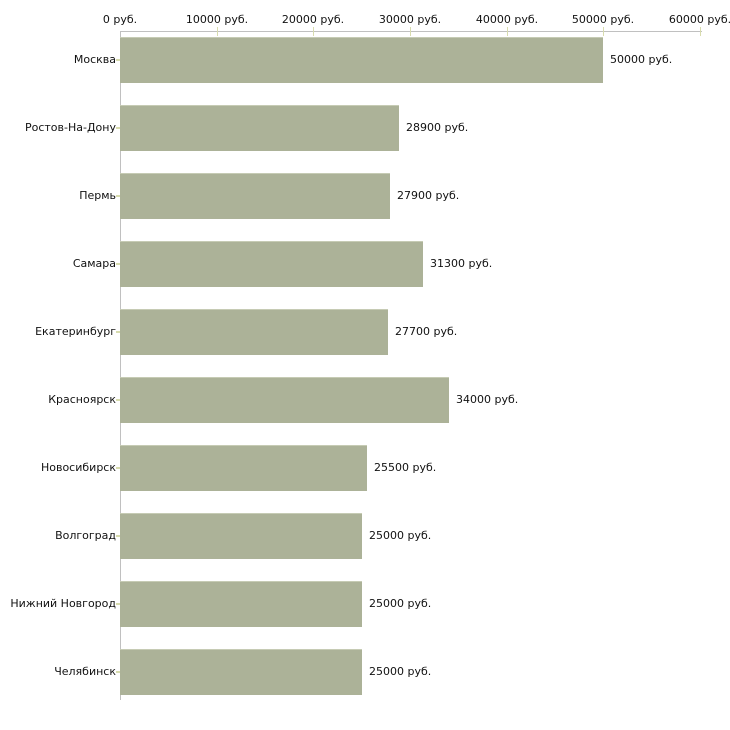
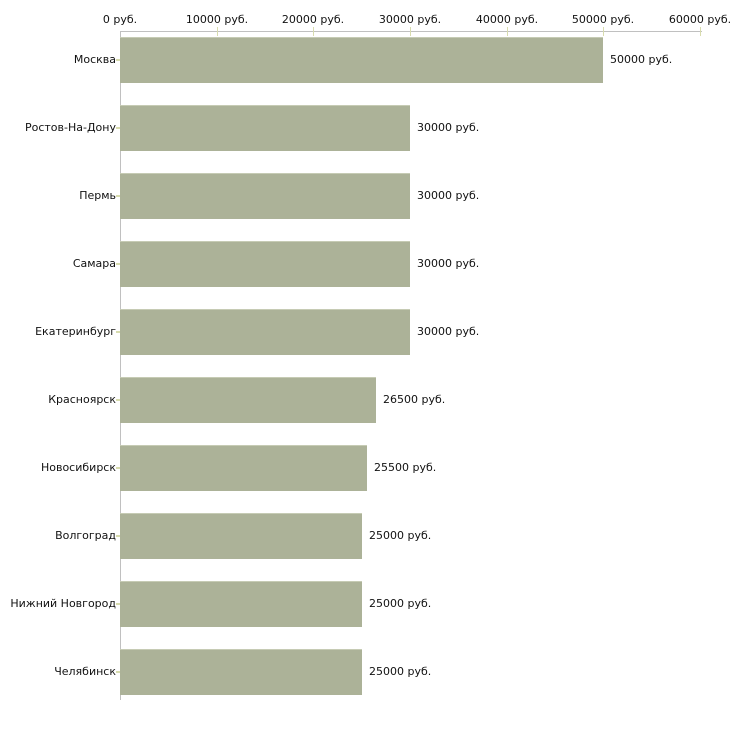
Ростов-На-Дону: 28900 -> 30000
Пермь: 27900 -> 30000
Самара: 31300 -> 30000
Екатеринбург: 27700 -> 30000
Красноярск: 34000 -> 26500
